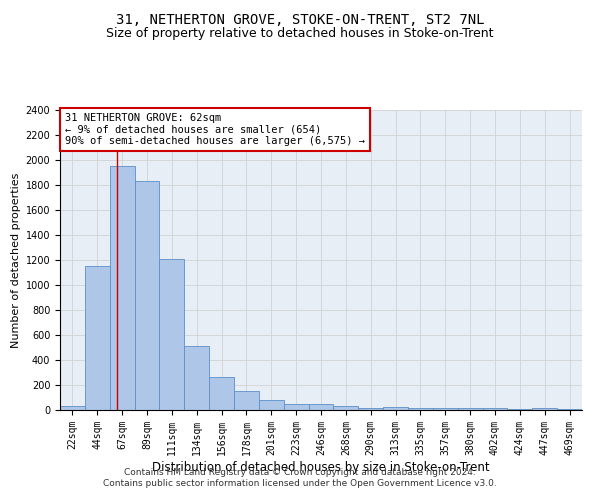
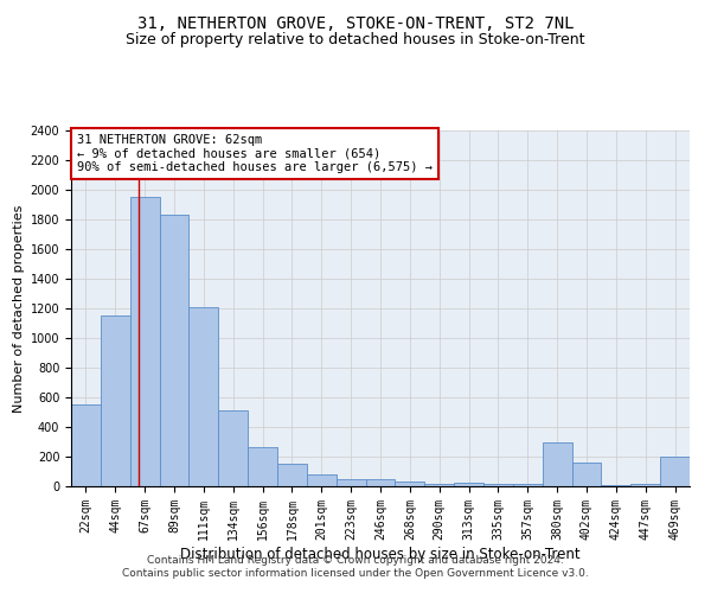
22sqm: 30 -> 550
380sqm: 20 -> 300
402sqm: 20 -> 160
469sqm: 10 -> 200
